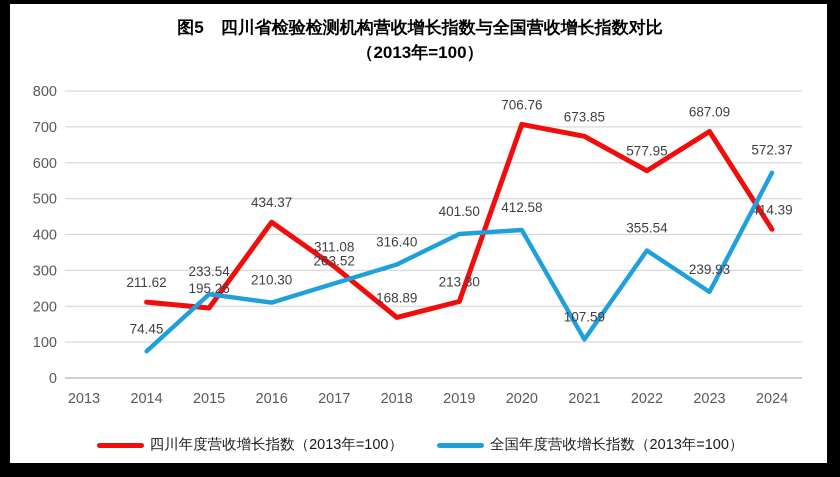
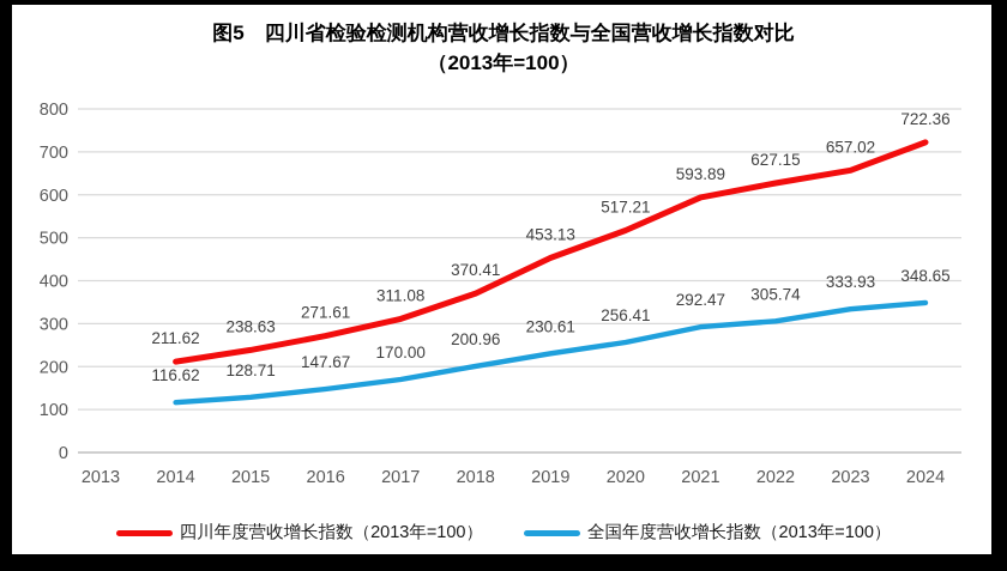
全国年度营收增长指数（2013年=100）/2014: 74.45 -> 116.62
四川年度营收增长指数（2013年=100）/2015: 195.26 -> 238.63
全国年度营收增长指数（2013年=100）/2015: 233.54 -> 128.71
四川年度营收增长指数（2013年=100）/2016: 434.37 -> 271.61
全国年度营收增长指数（2013年=100）/2016: 210.30 -> 147.67
全国年度营收增长指数（2013年=100）/2017: 263.52 -> 170.00
四川年度营收增长指数（2013年=100）/2018: 168.89 -> 370.41
全国年度营收增长指数（2013年=100）/2018: 316.40 -> 200.96
四川年度营收增长指数（2013年=100）/2019: 213.30 -> 453.13
全国年度营收增长指数（2013年=100）/2019: 401.50 -> 230.61
四川年度营收增长指数（2013年=100）/2020: 706.76 -> 517.21
全国年度营收增长指数（2013年=100）/2020: 412.58 -> 256.41
四川年度营收增长指数（2013年=100）/2021: 673.85 -> 593.89
全国年度营收增长指数（2013年=100）/2021: 107.59 -> 292.47
四川年度营收增长指数（2013年=100）/2022: 577.95 -> 627.15
全国年度营收增长指数（2013年=100）/2022: 355.54 -> 305.74
四川年度营收增长指数（2013年=100）/2023: 687.09 -> 657.02
全国年度营收增长指数（2013年=100）/2023: 239.93 -> 333.93
四川年度营收增长指数（2013年=100）/2024: 414.39 -> 722.36
全国年度营收增长指数（2013年=100）/2024: 572.37 -> 348.65
